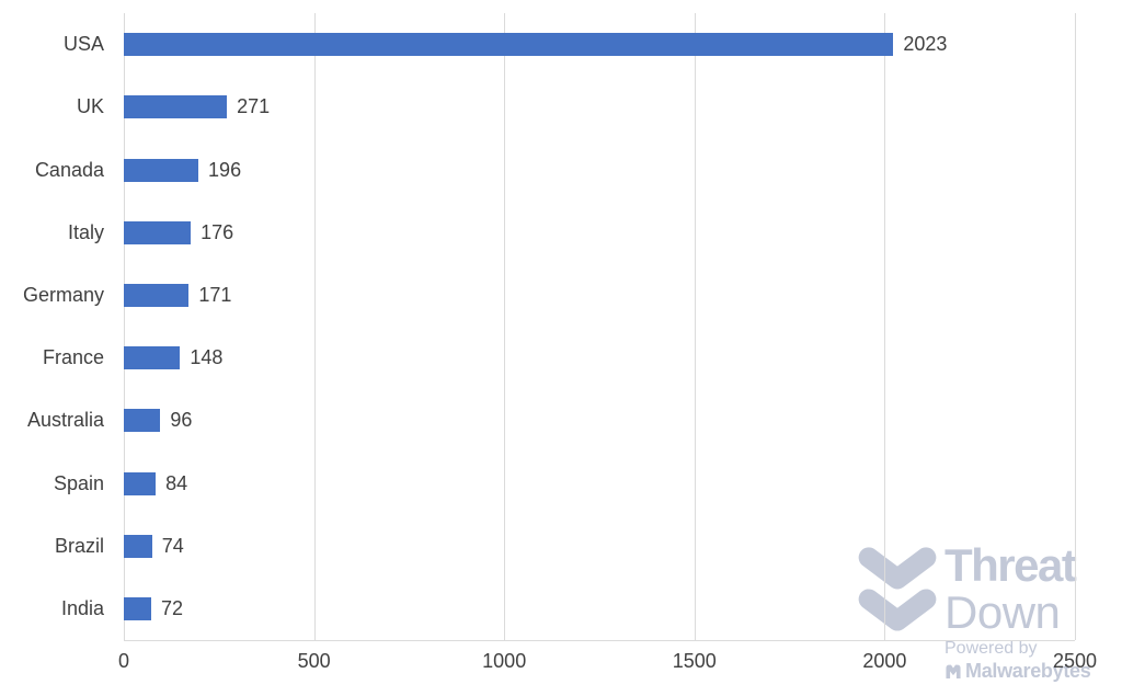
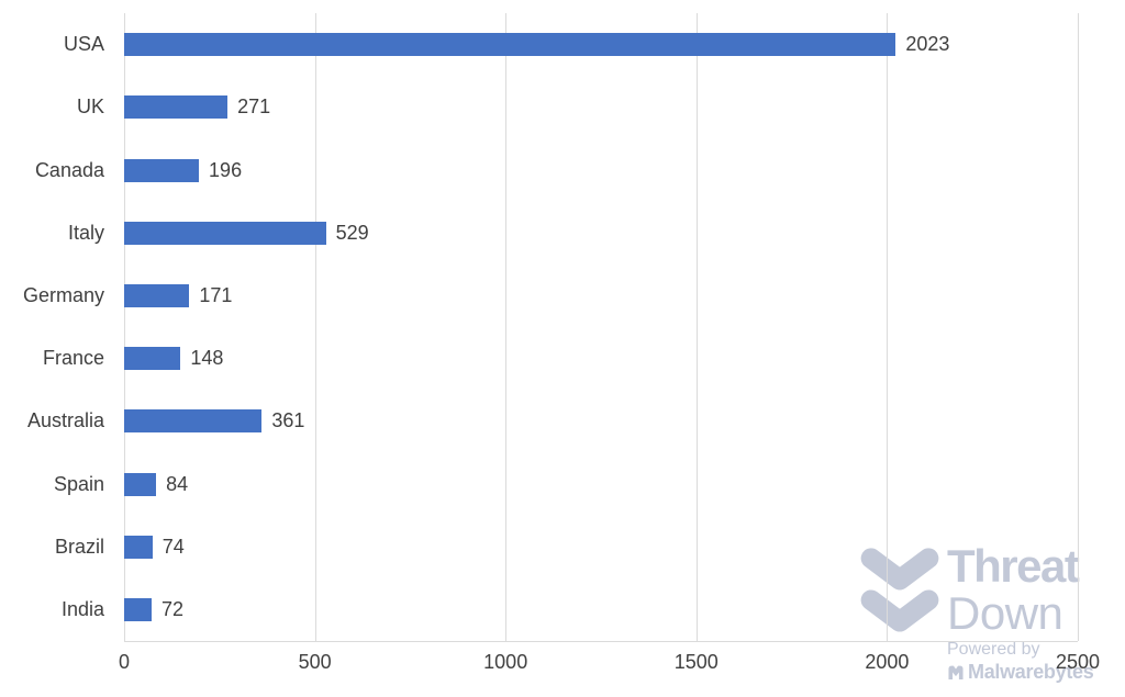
Italy: 176 -> 529
Australia: 96 -> 361
